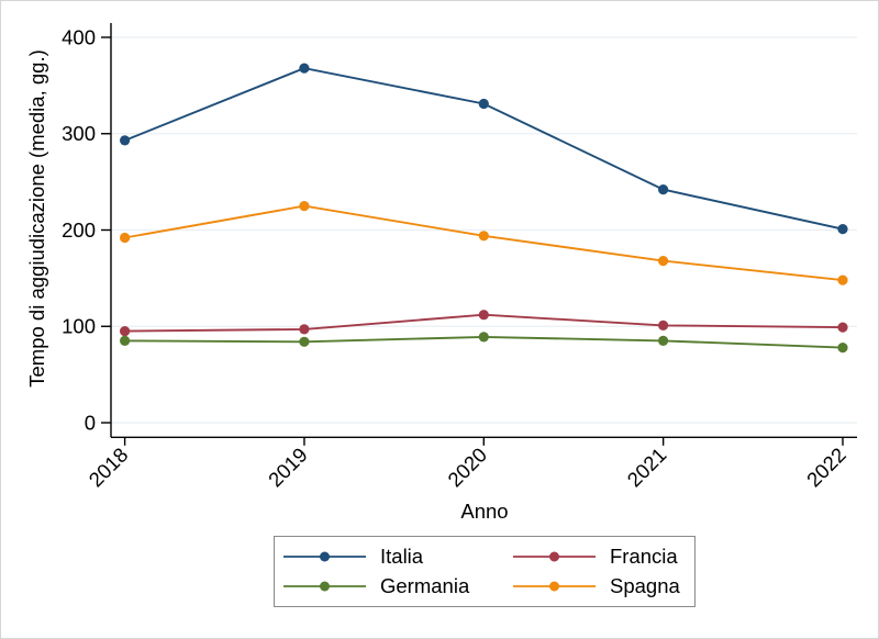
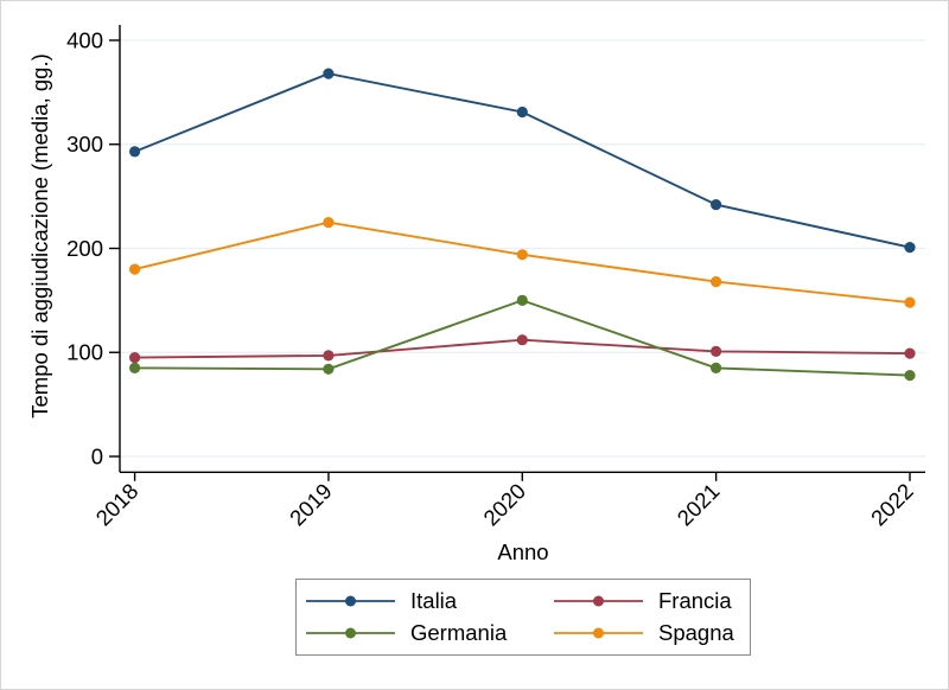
Spagna/2018: 190 -> 180
Germania/2020: 90 -> 150
